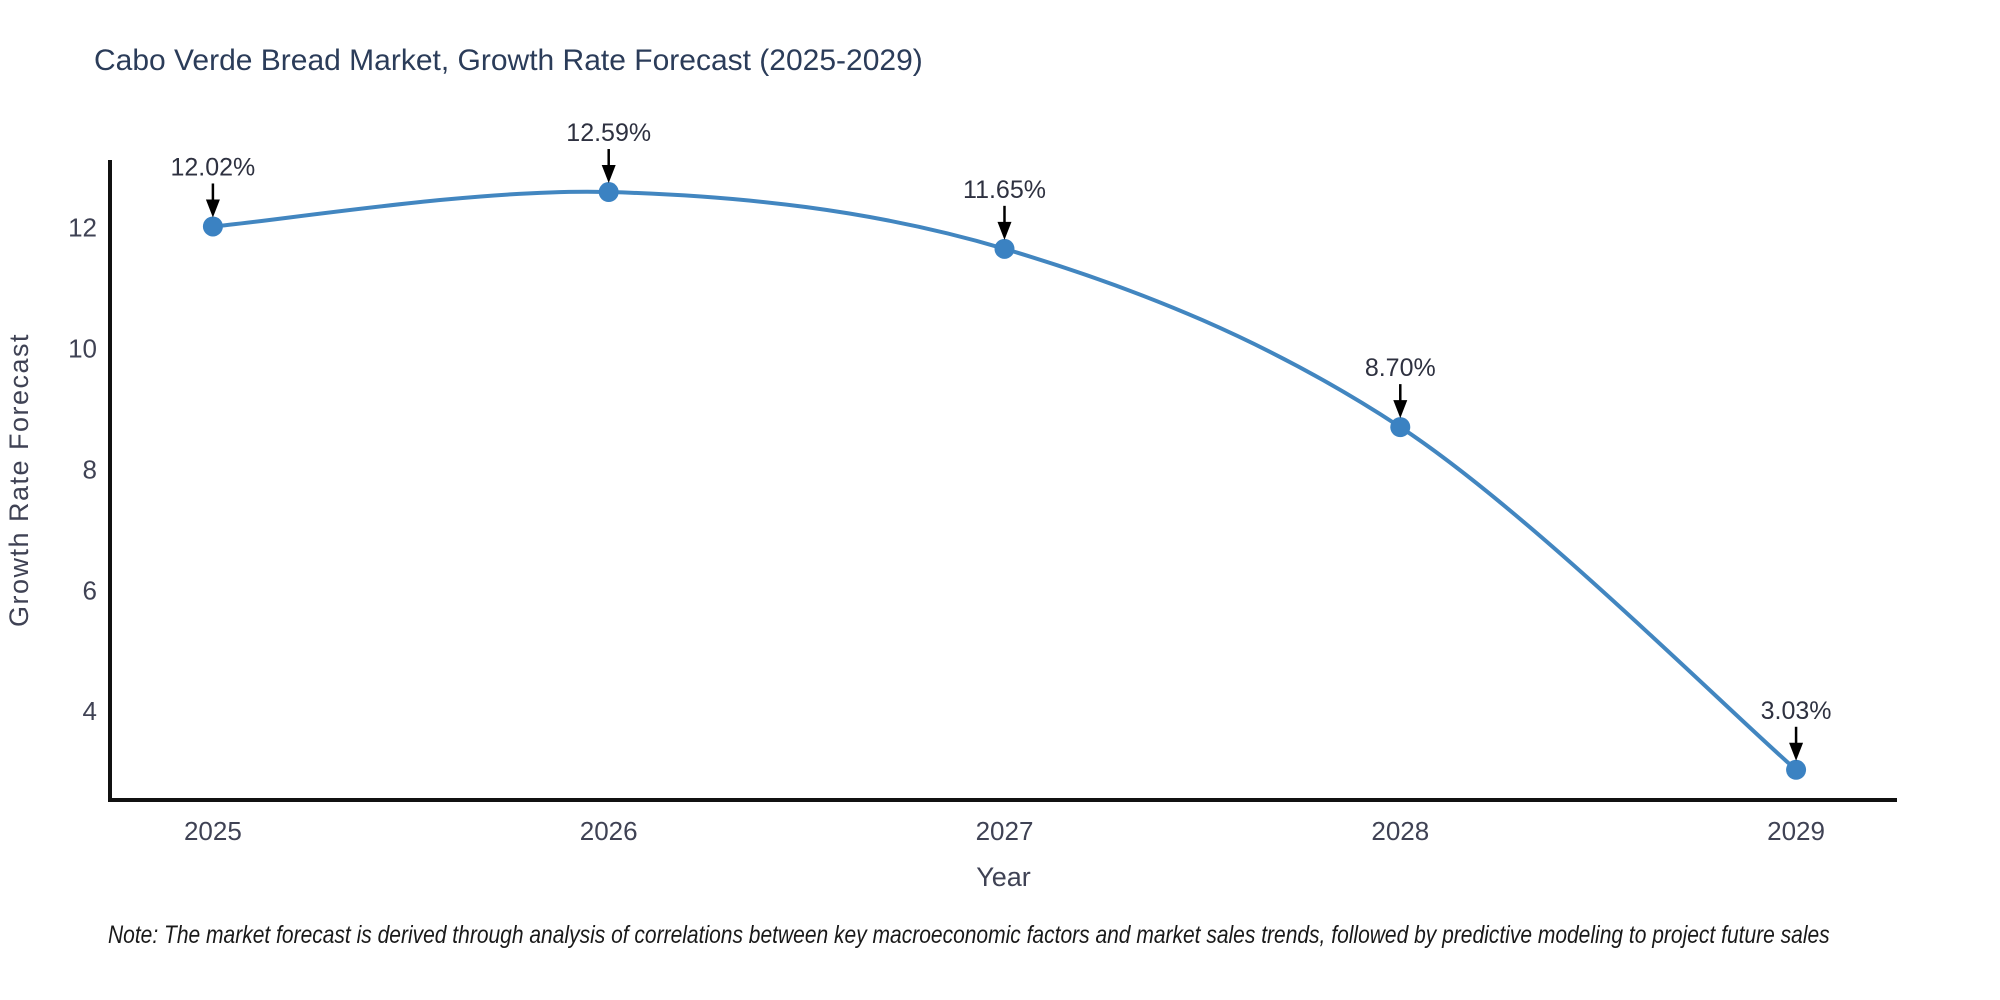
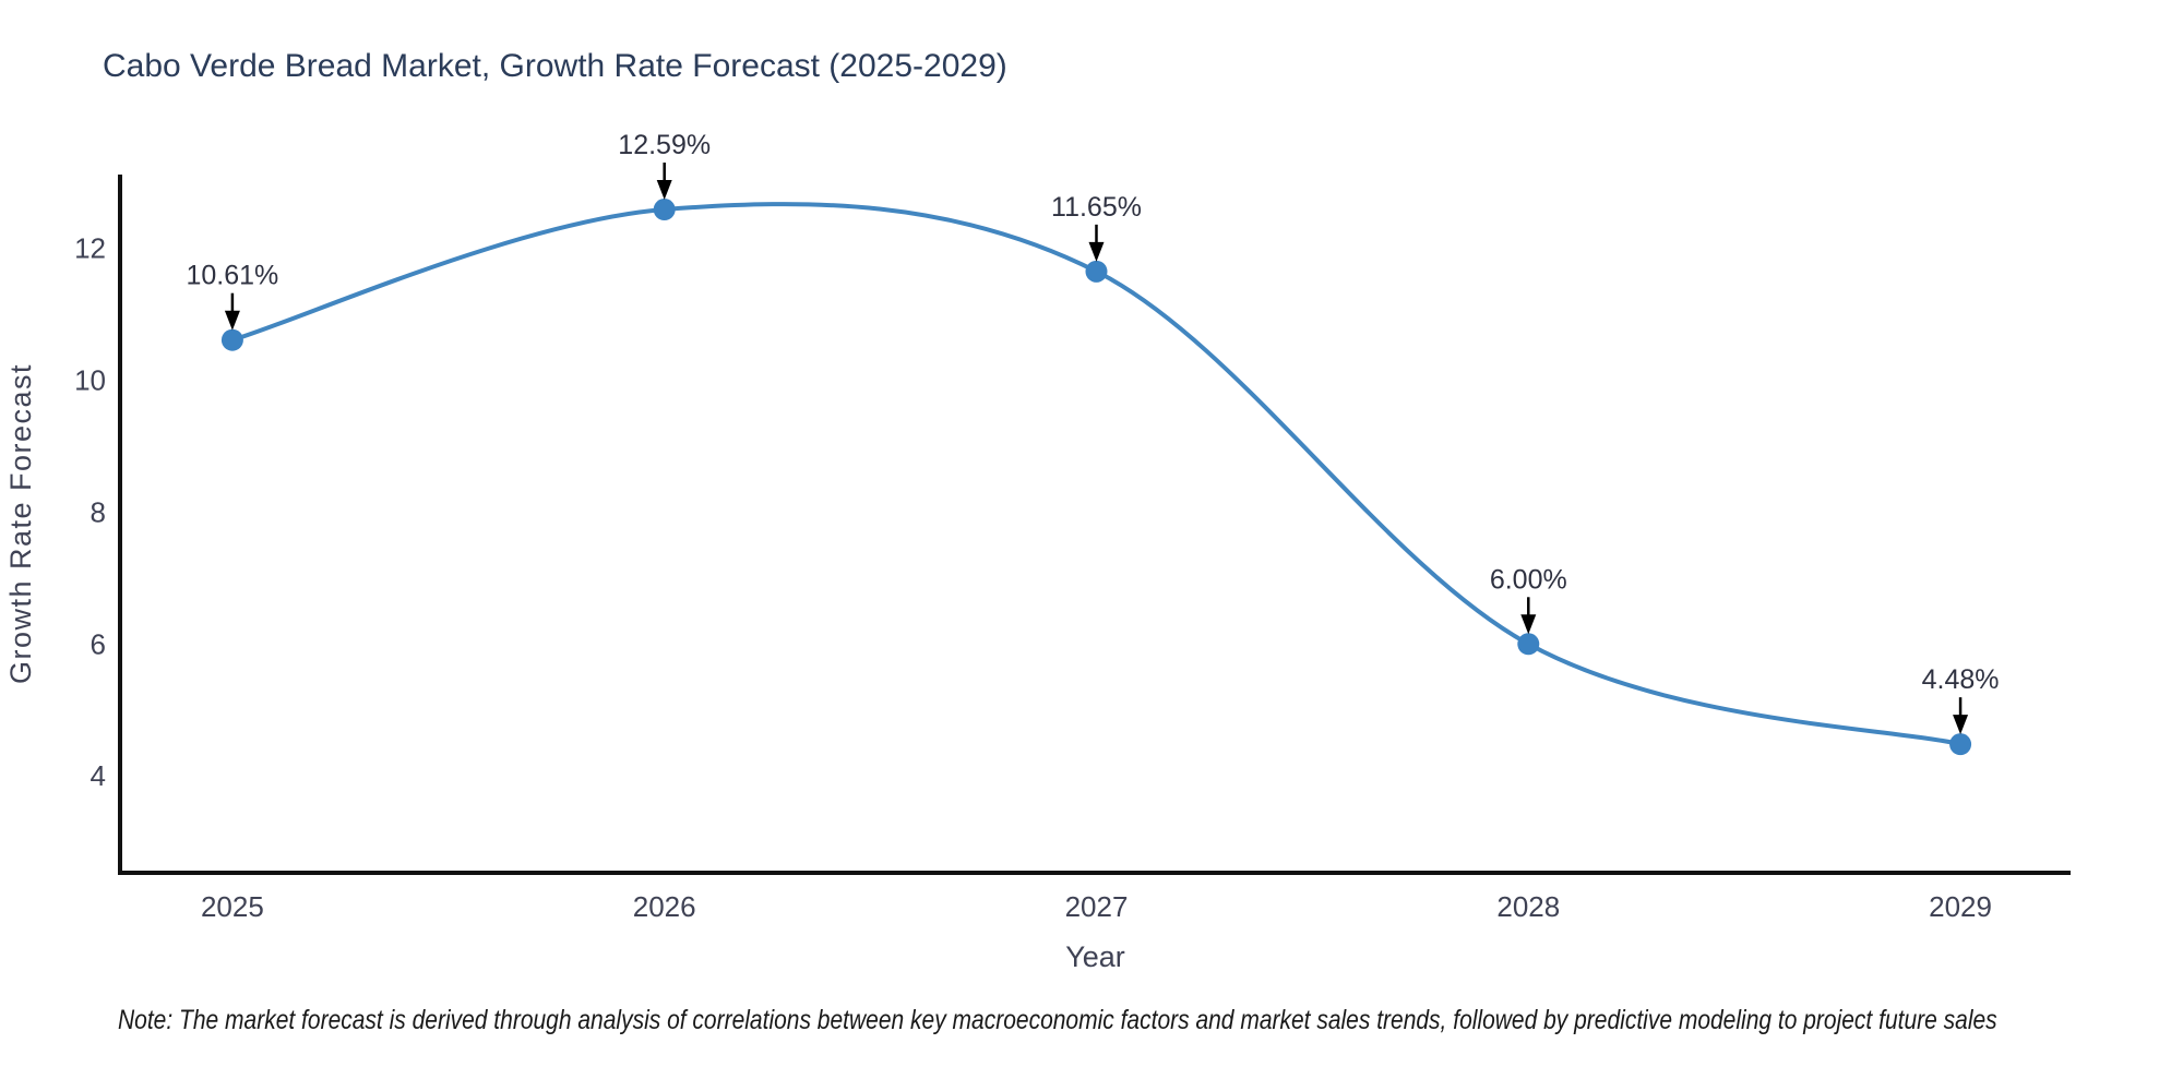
2025: 12.02% -> 10.61%
2028: 8.70% -> 6.00%
2029: 3.03% -> 4.48%
